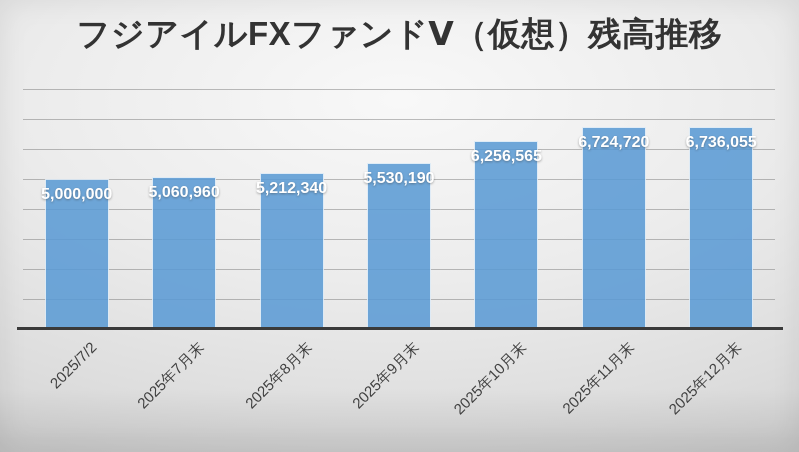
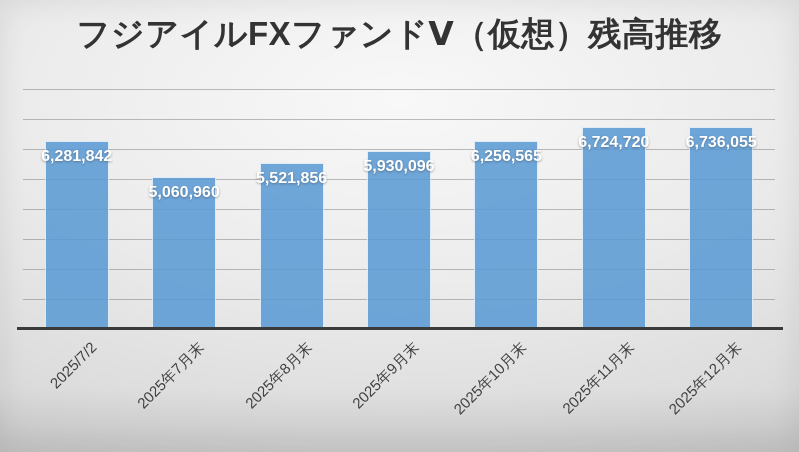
2025/7/2: 5,000,000 -> 6,281,842
2025年8月末: 5,212,340 -> 5,521,856
2025年9月末: 5,530,190 -> 5,930,096
